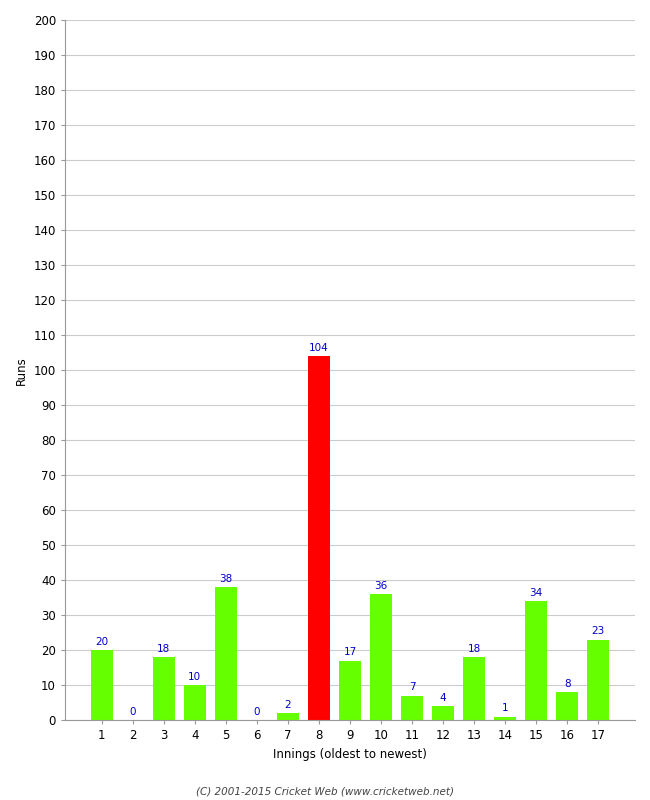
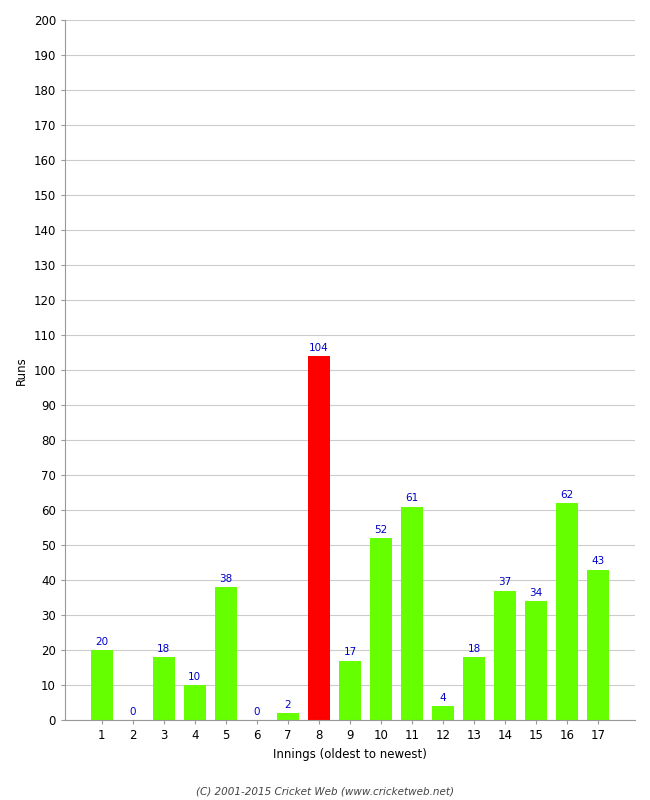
10: 36 -> 52
11: 7 -> 61
14: 1 -> 37
16: 8 -> 62
17: 23 -> 43
